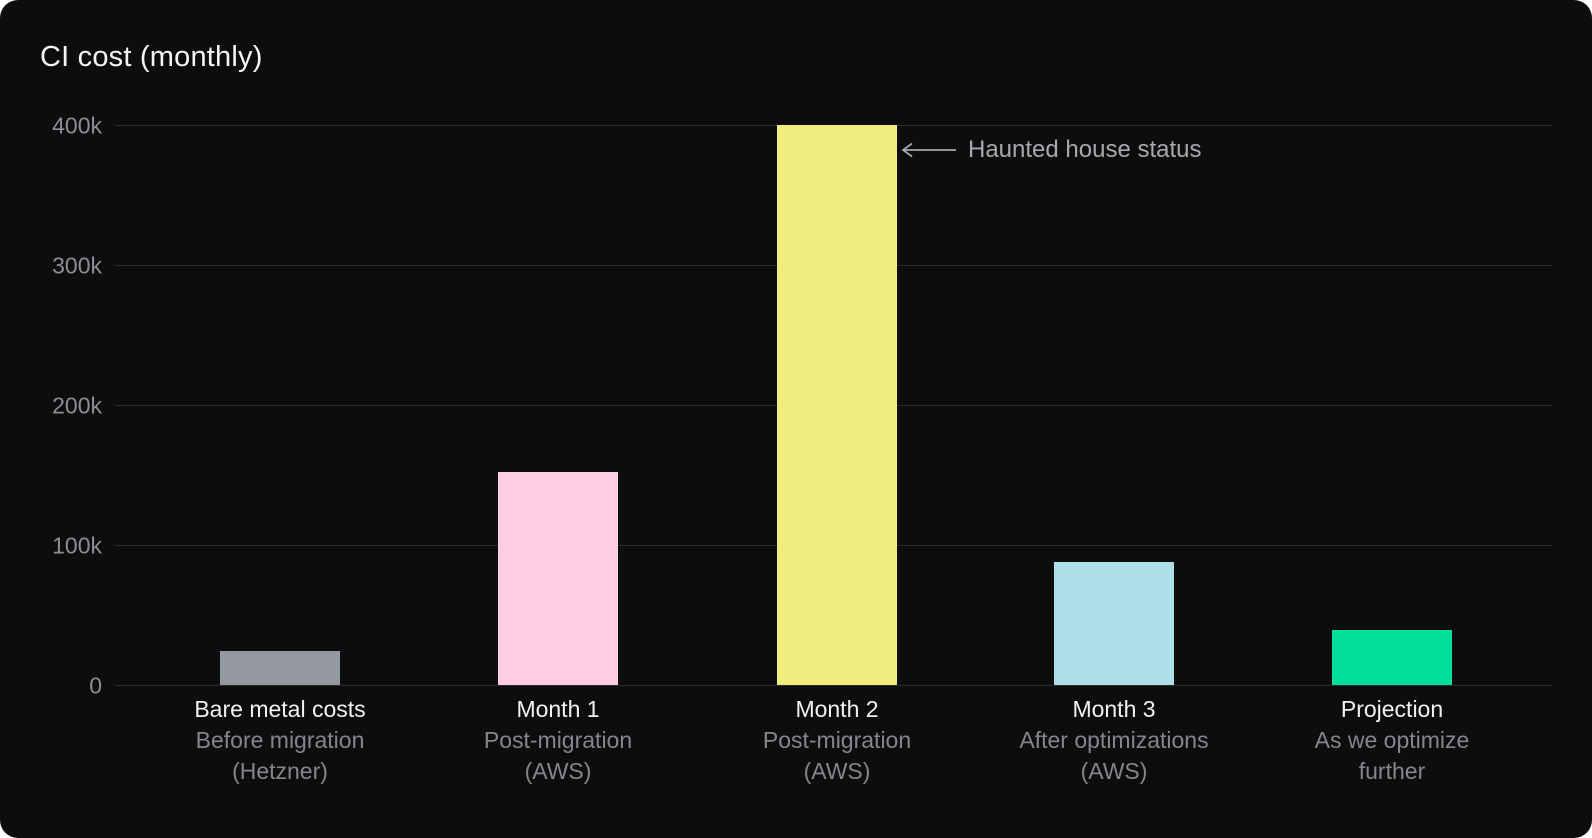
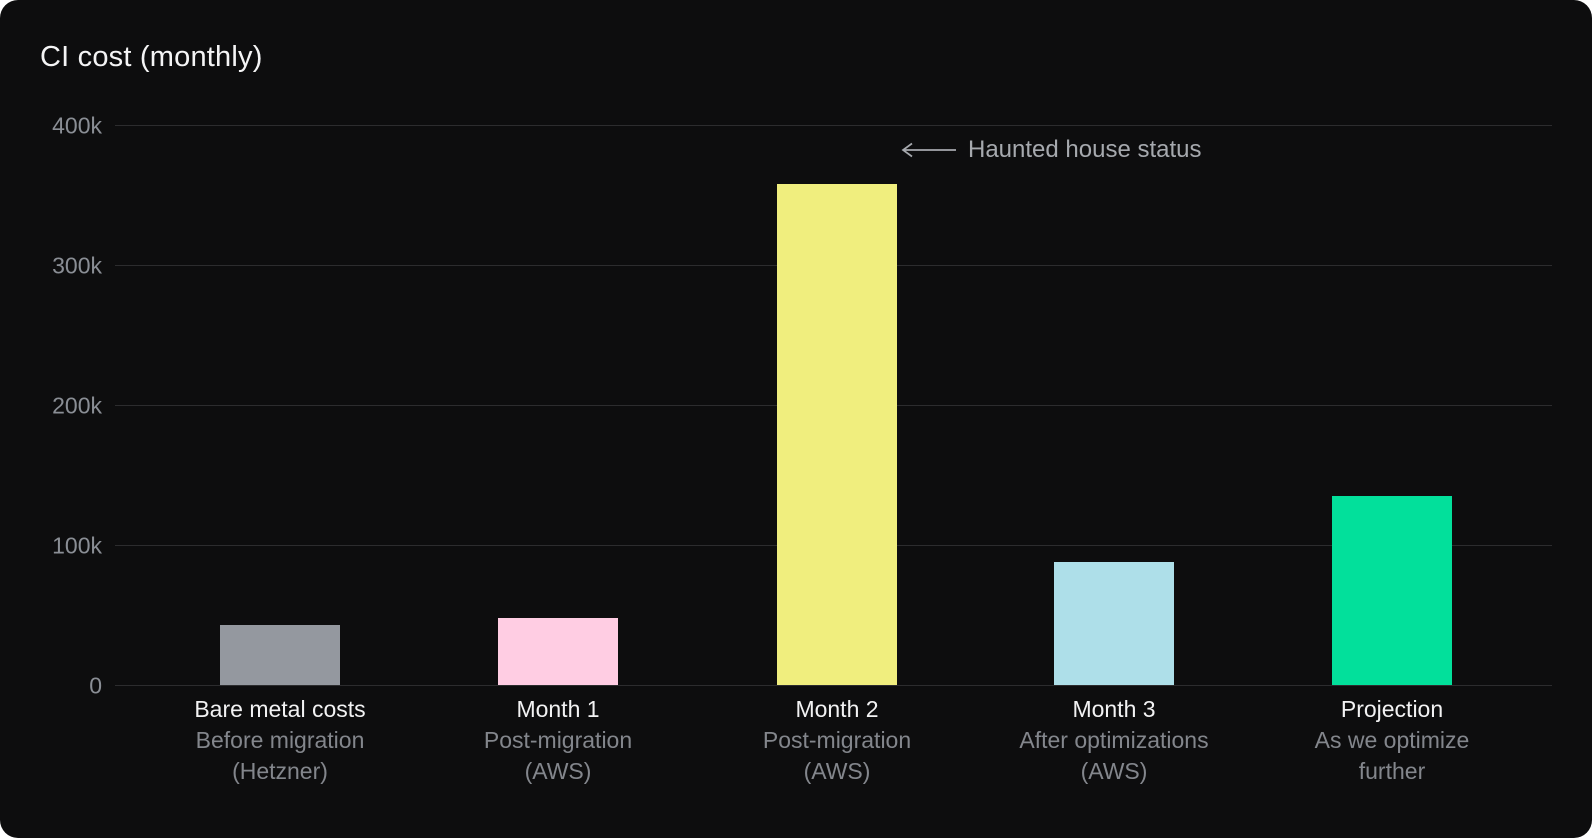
Bare metal costs: 24k -> 43k
Month 1: 152k -> 48k
Month 2: 400k -> 358k
Projection: 39k -> 135k
